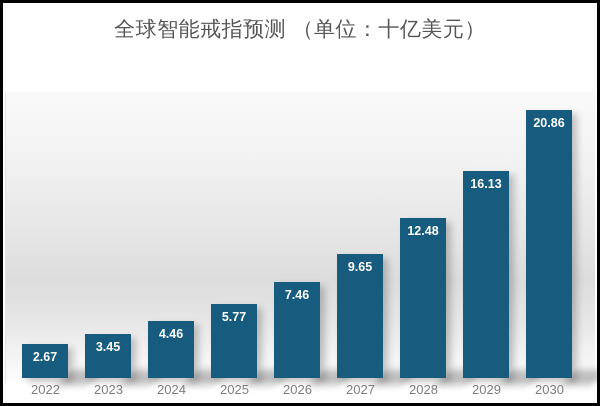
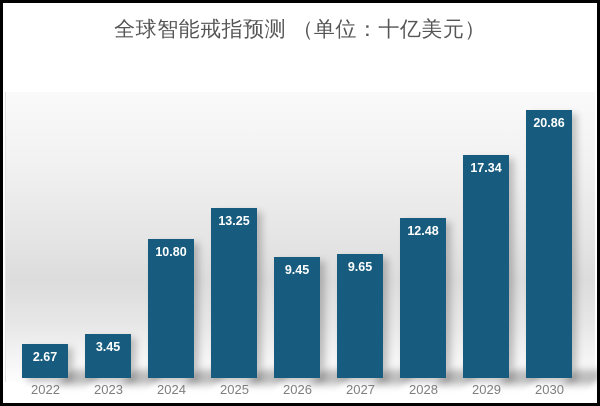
2024: 4.46 -> 10.80
2025: 5.77 -> 13.25
2026: 7.46 -> 9.45
2029: 16.13 -> 17.34
